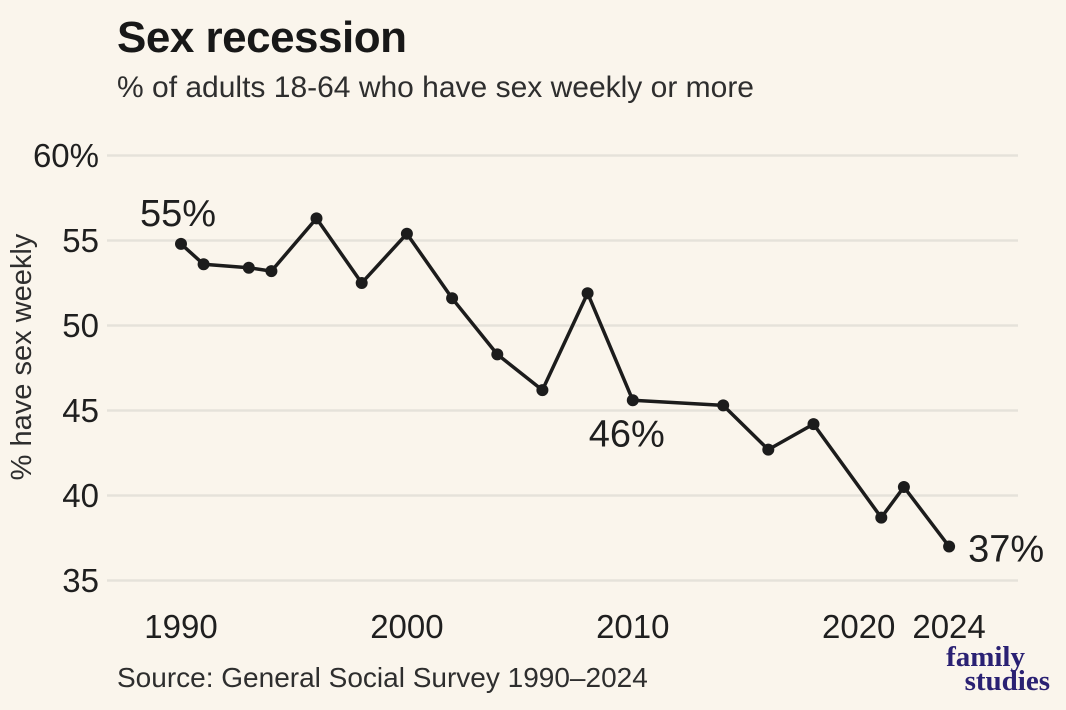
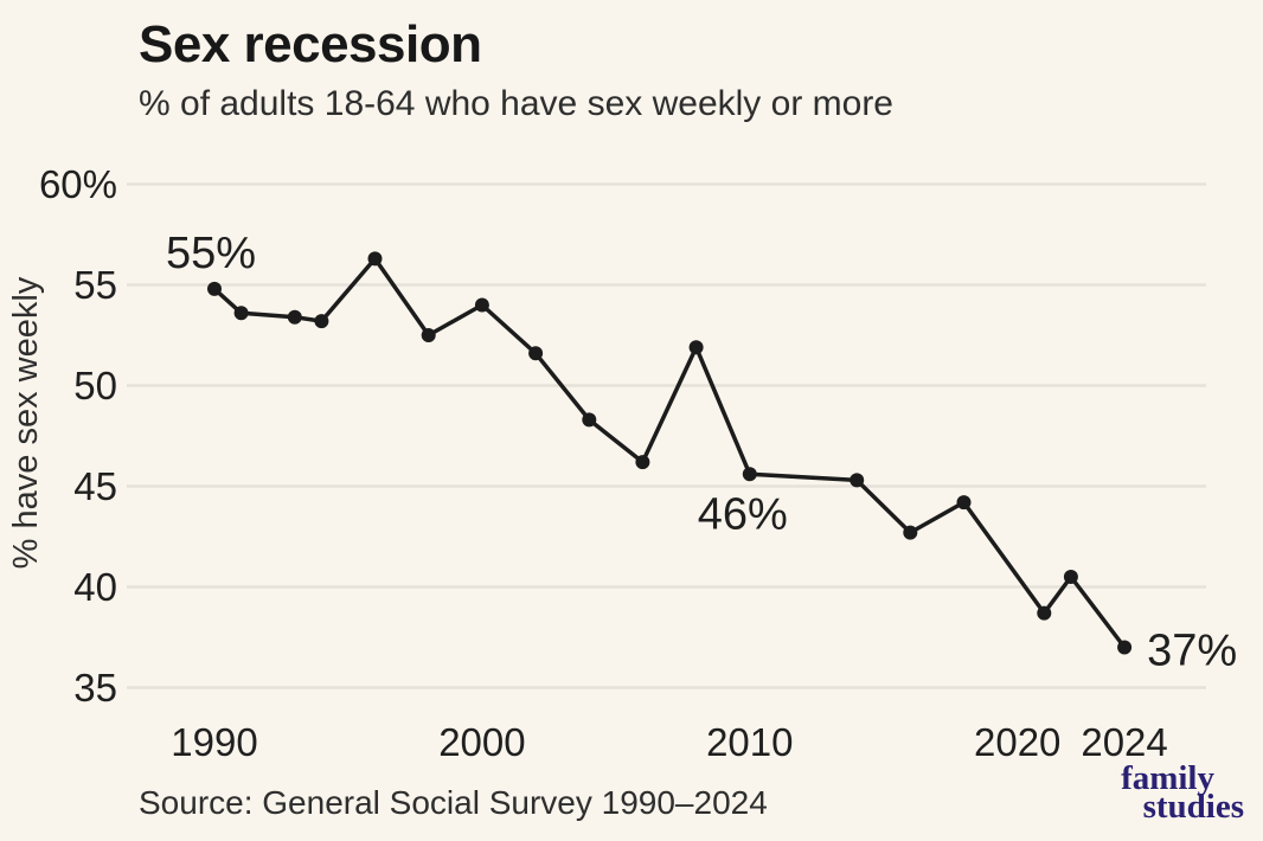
2000: 55.4% -> 54.0%
